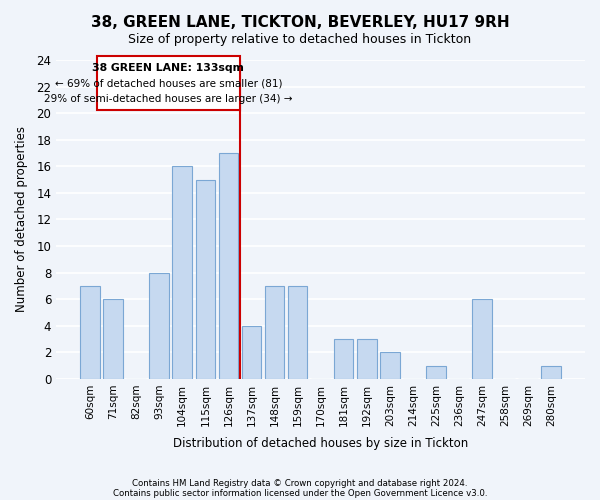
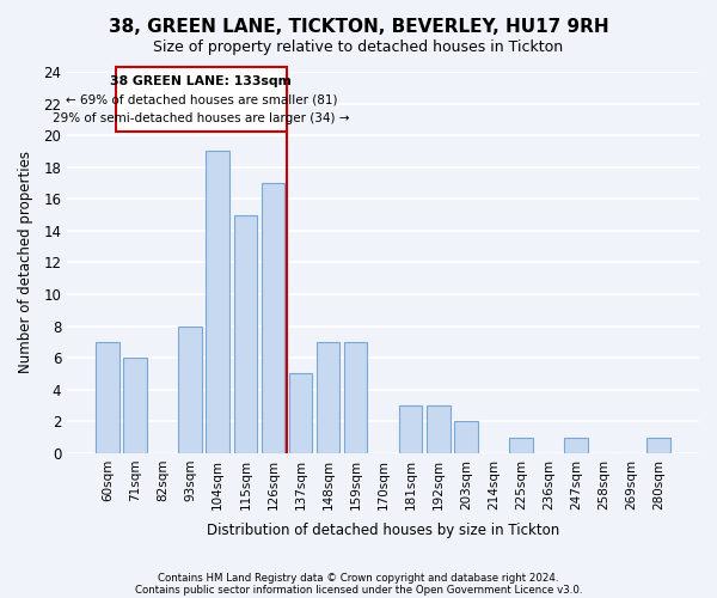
104sqm: 16 -> 19
137sqm: 4 -> 5
247sqm: 6 -> 1
